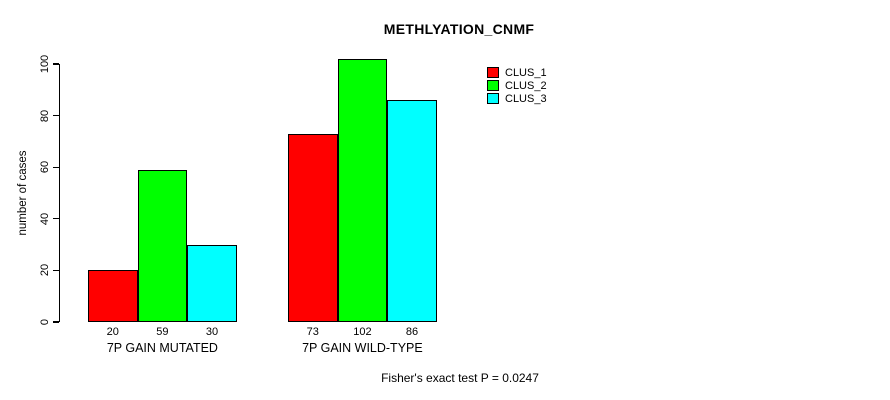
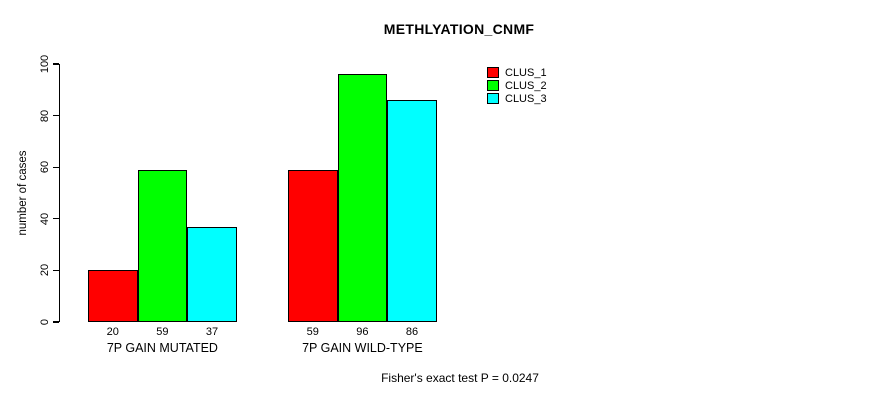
CLUS_3/7P GAIN MUTATED: 30 -> 37
CLUS_1/7P GAIN WILD-TYPE: 73 -> 59
CLUS_2/7P GAIN WILD-TYPE: 102 -> 96
